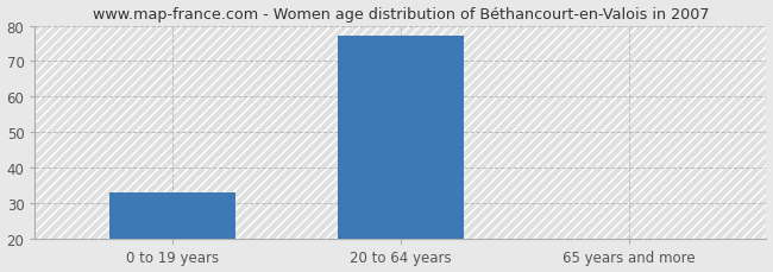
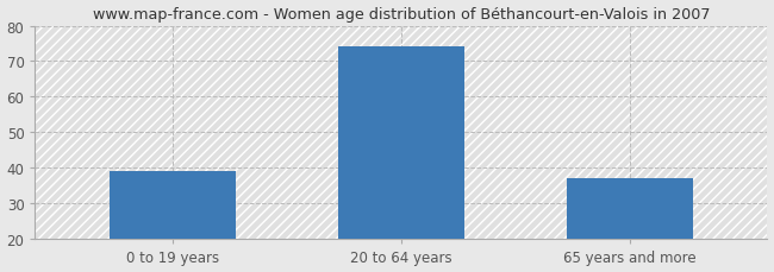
0 to 19 years: 33 -> 39
20 to 64 years: 77 -> 74
65 years and more: 20 -> 37
